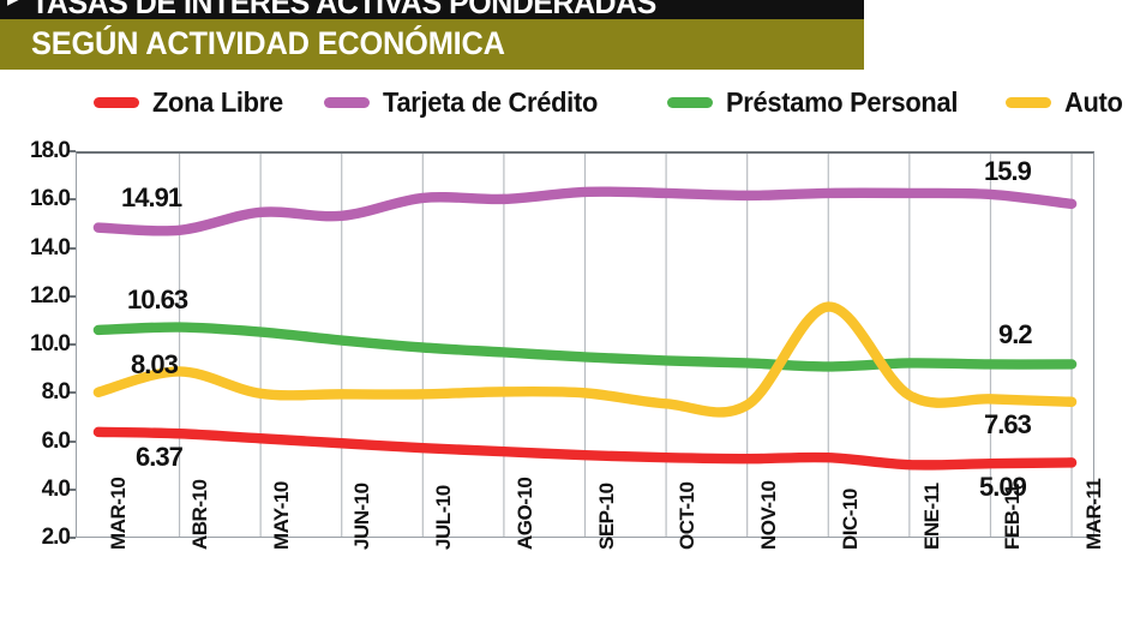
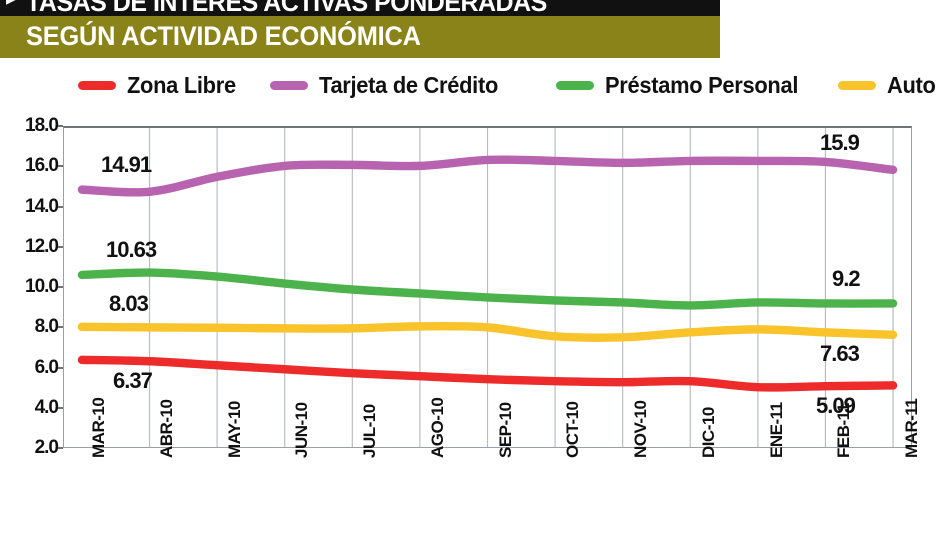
Auto/ABR-10: 8.9 -> 8.0
Tarjeta de Crédito/JUN-10: 15.4 -> 16.1
Auto/DIC-10: 11.6 -> 7.8
